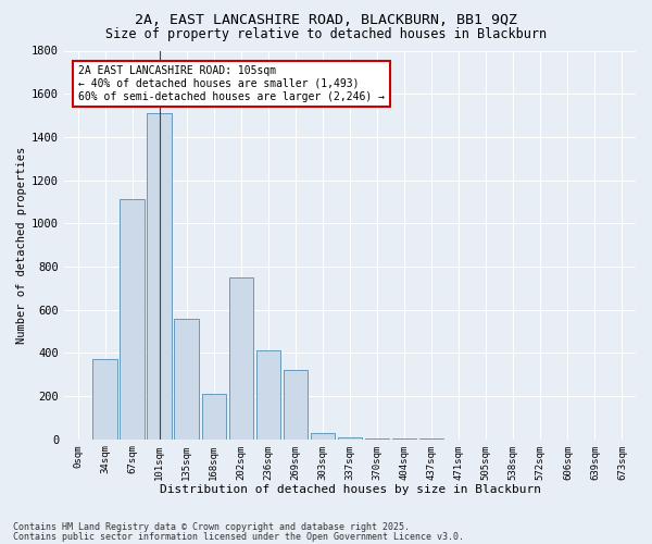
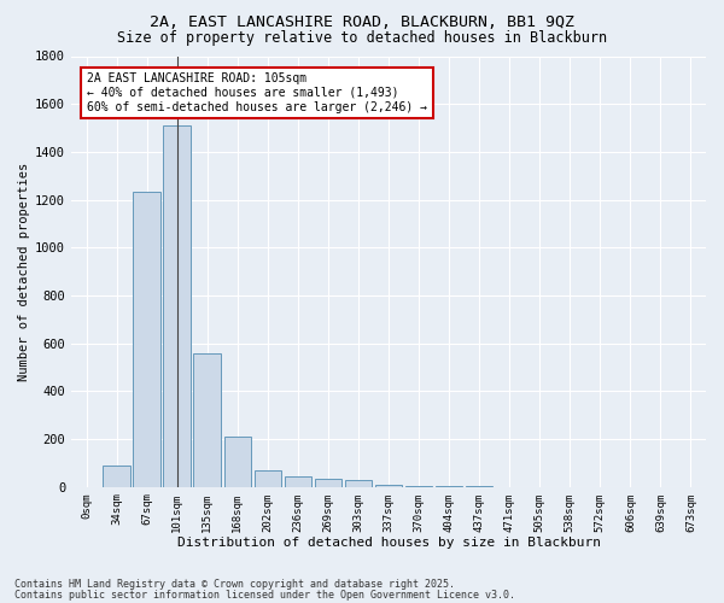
34sqm: 370 -> 90
67sqm: 1110 -> 1240
202sqm: 750 -> 70
236sqm: 410 -> 50
269sqm: 320 -> 40
